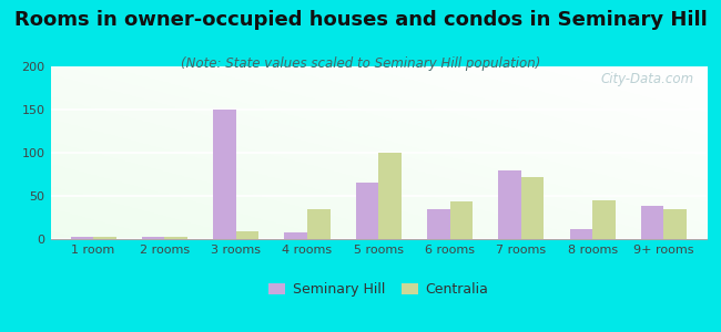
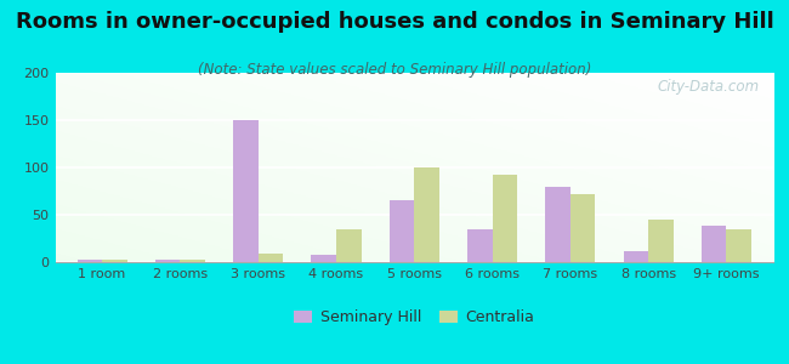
Centralia/6 rooms: 44 -> 92
